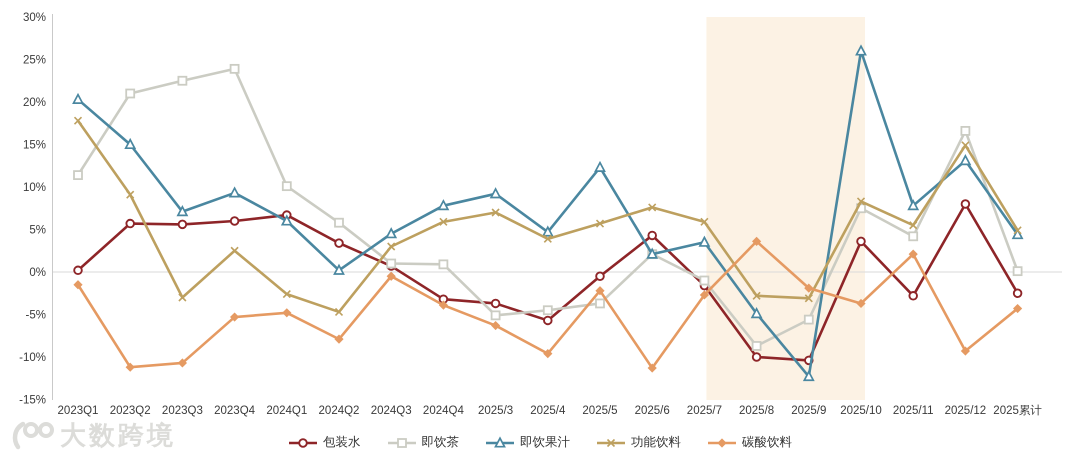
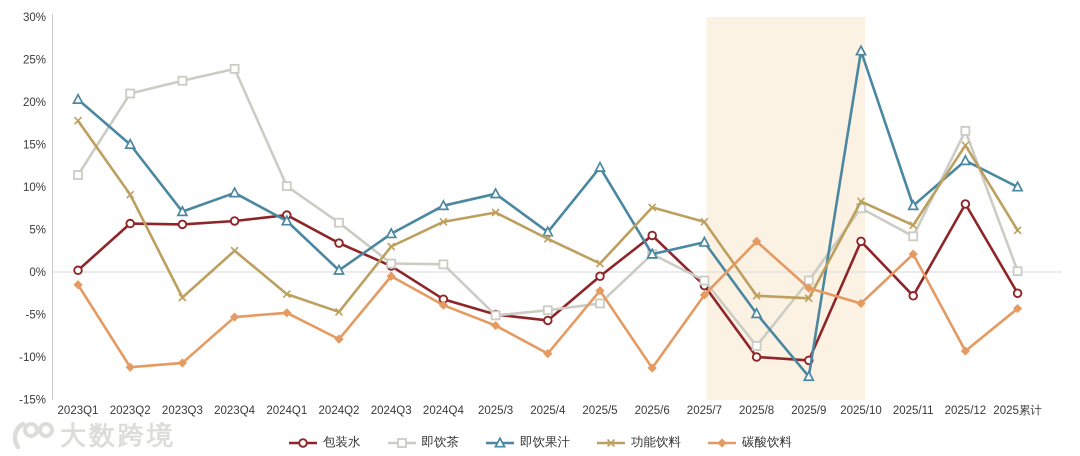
包装水/2025/3: -4% -> -5%
功能饮料/2025/5: 6% -> 1%
即饮茶/2025/9: -6% -> -1%
即饮果汁/2025累计: 4% -> 10%
